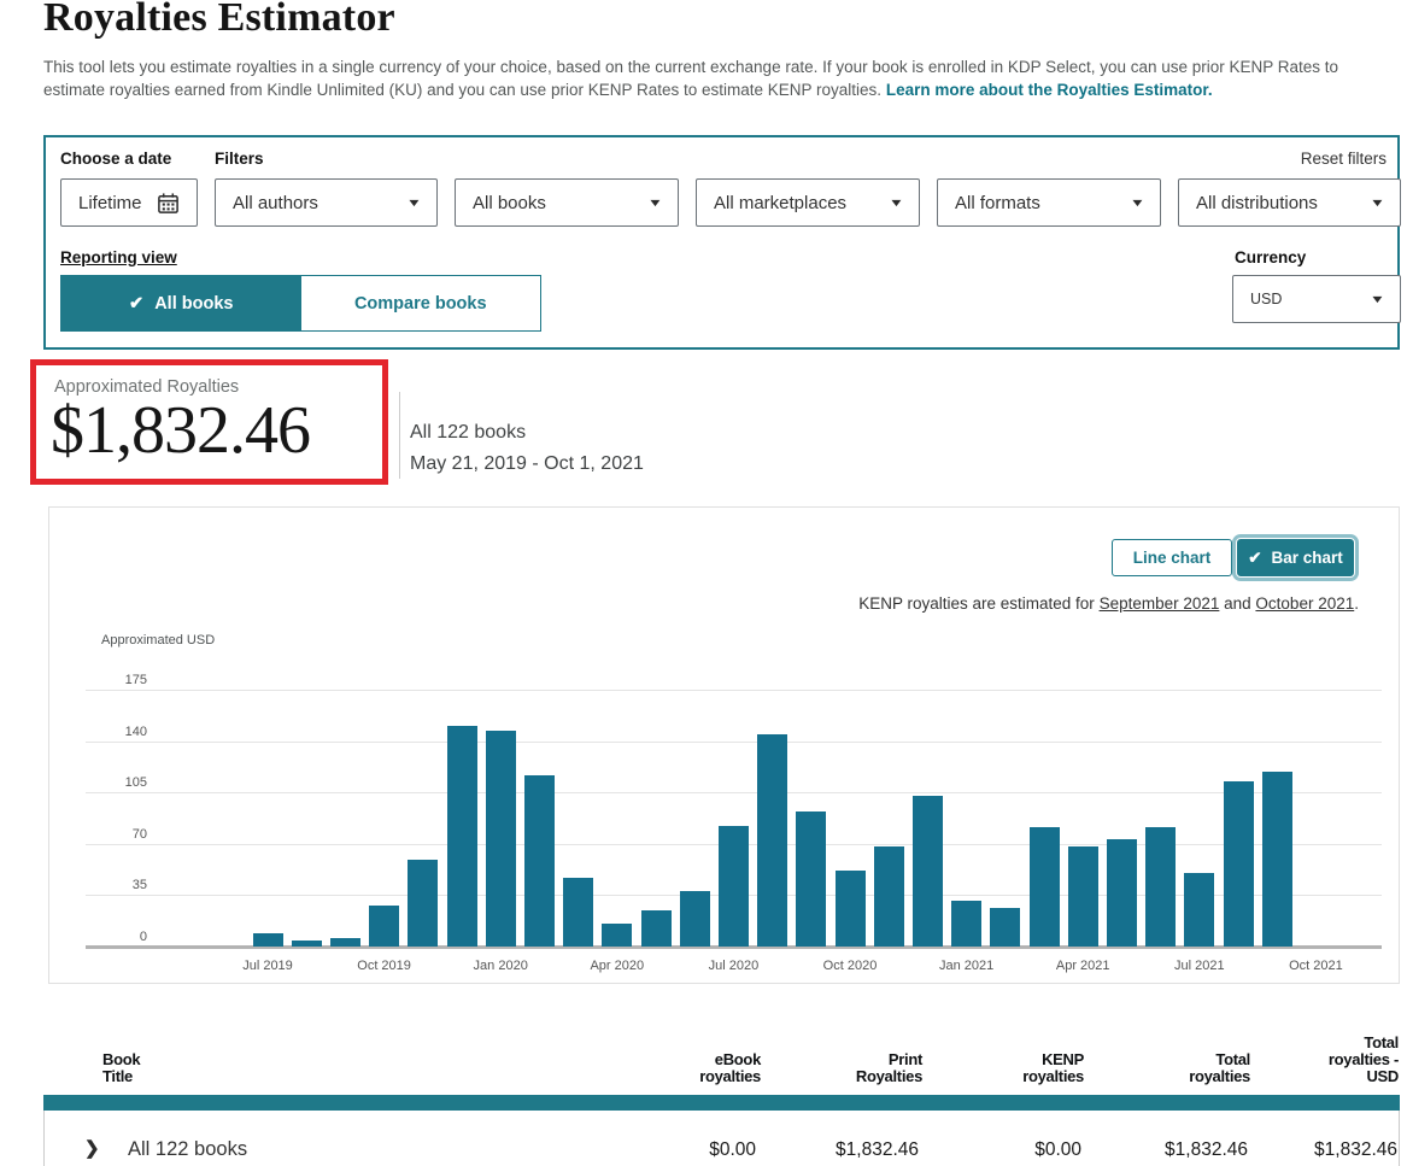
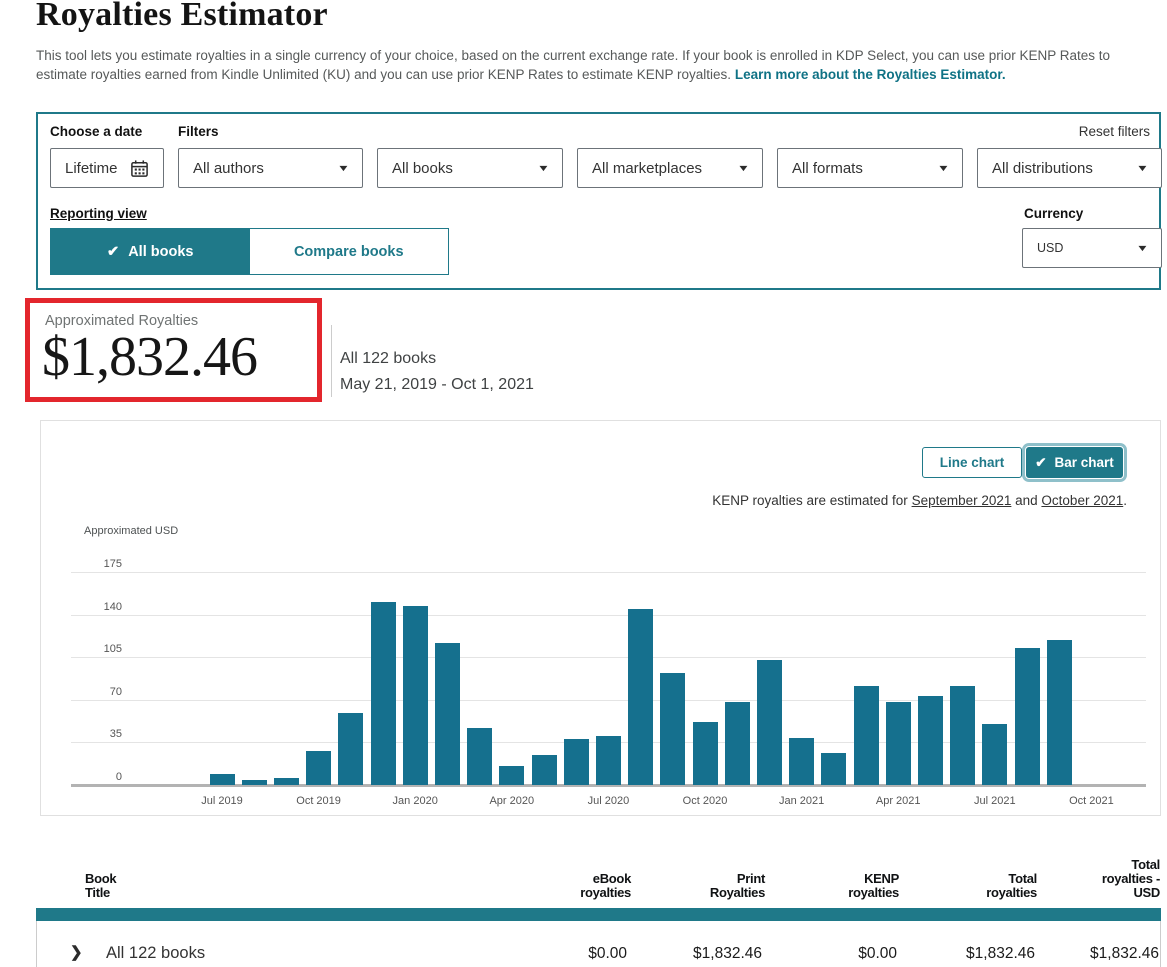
Jul 2020: 82 -> 40
Jan 2021: 31 -> 39
